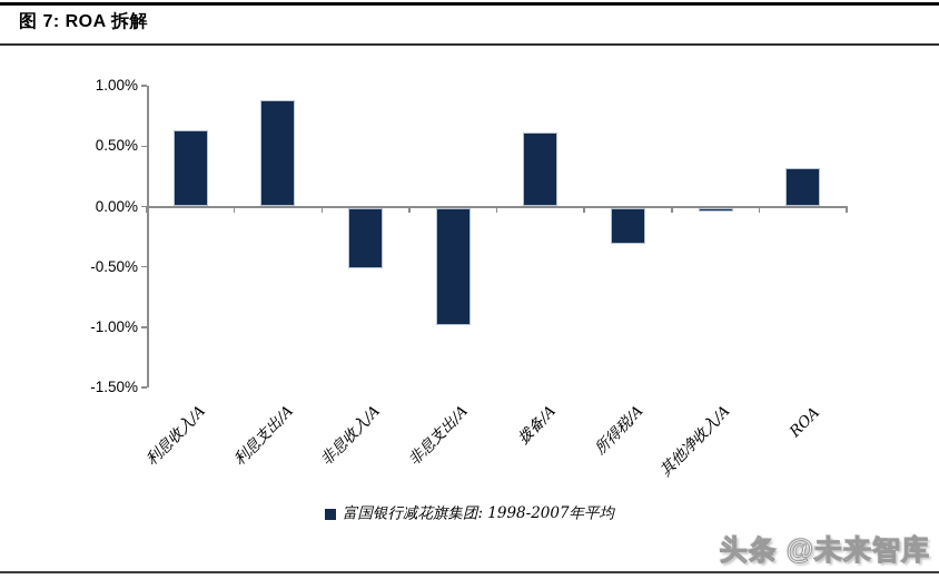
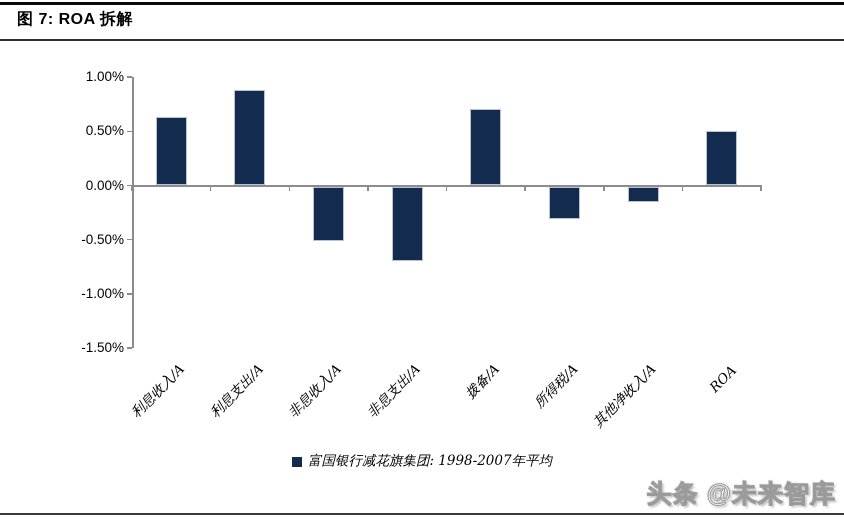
非息支出/A: -0.97% -> -0.69%
拨备/A: 0.61% -> 0.71%
其他净收入/A: -0.03% -> -0.14%
ROA: 0.32% -> 0.50%
